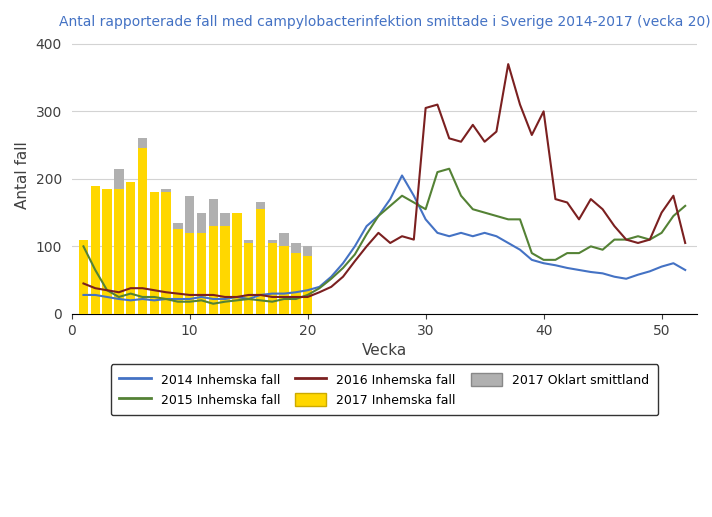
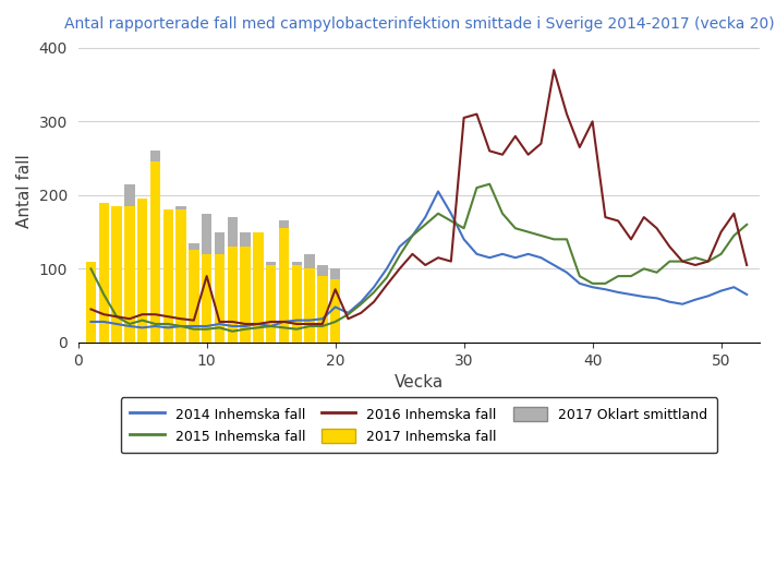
2016 Inhemska fall/10: 28 -> 90
2014 Inhemska fall/20: 35 -> 48
2016 Inhemska fall/20: 25 -> 72
